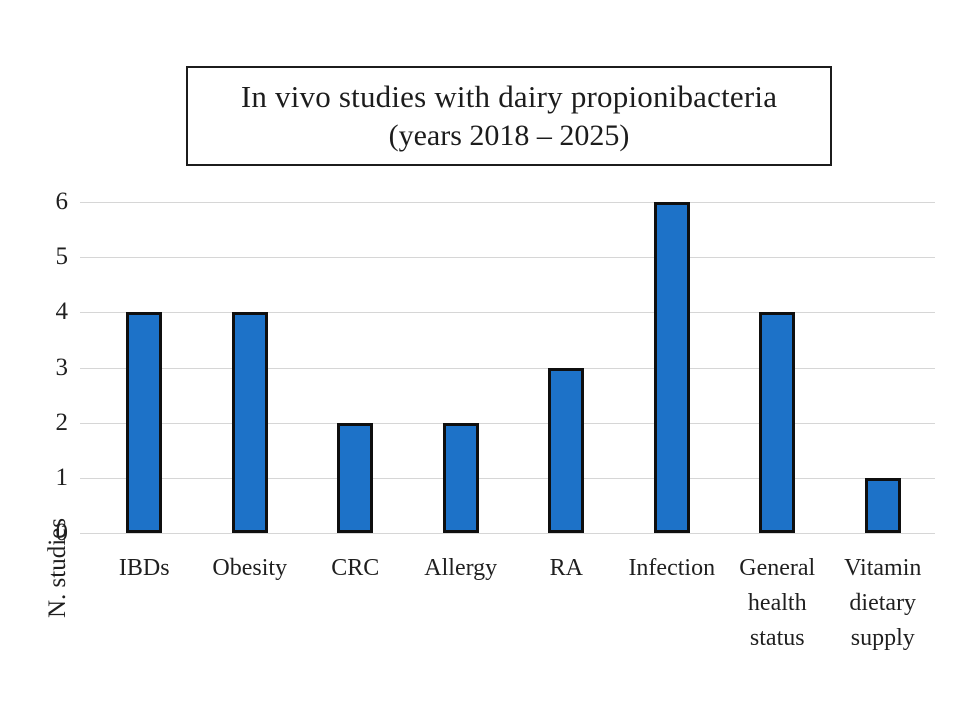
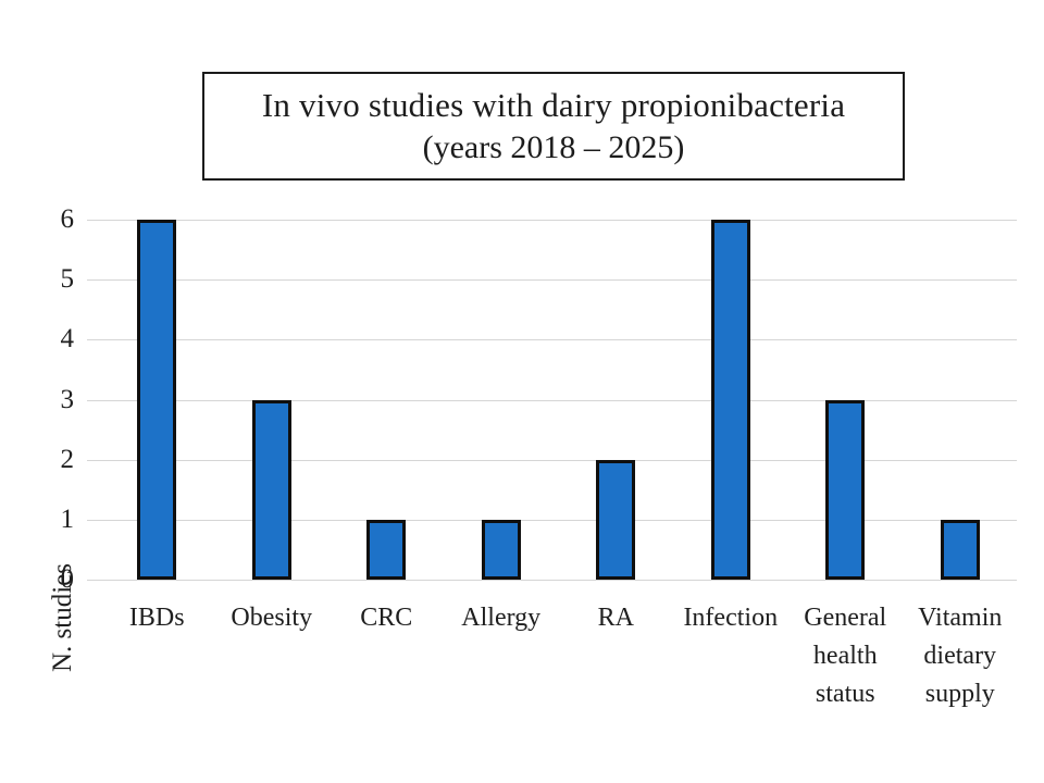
IBDs: 4 -> 6
Obesity: 4 -> 3
CRC: 2 -> 1
Allergy: 2 -> 1
RA: 3 -> 2
General health status: 4 -> 3
